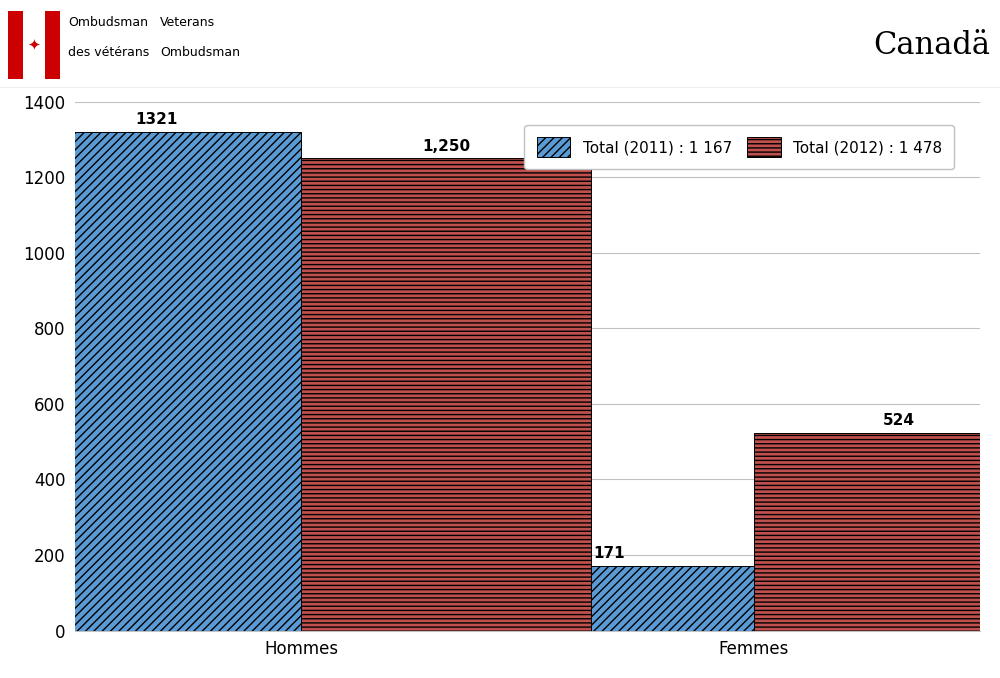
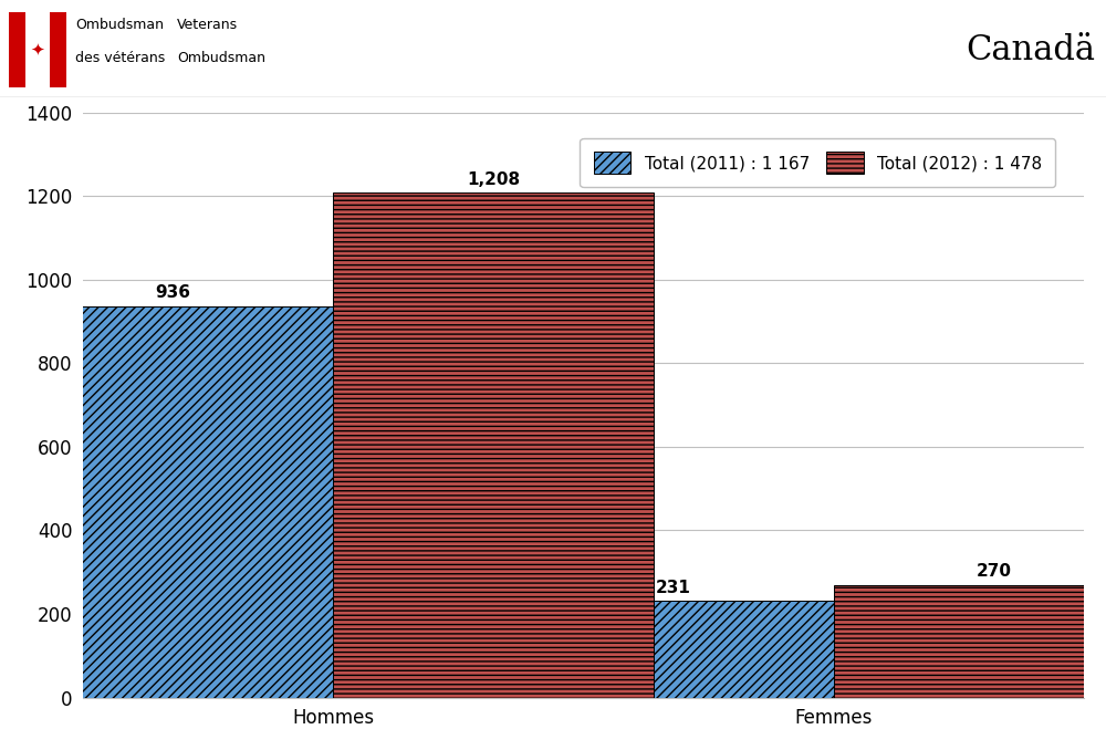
Total (2011) : 1 167/Hommes: 1321 -> 936
Total (2012) : 1 478/Hommes: 1,250 -> 1,208
Total (2011) : 1 167/Femmes: 171 -> 231
Total (2012) : 1 478/Femmes: 524 -> 270
